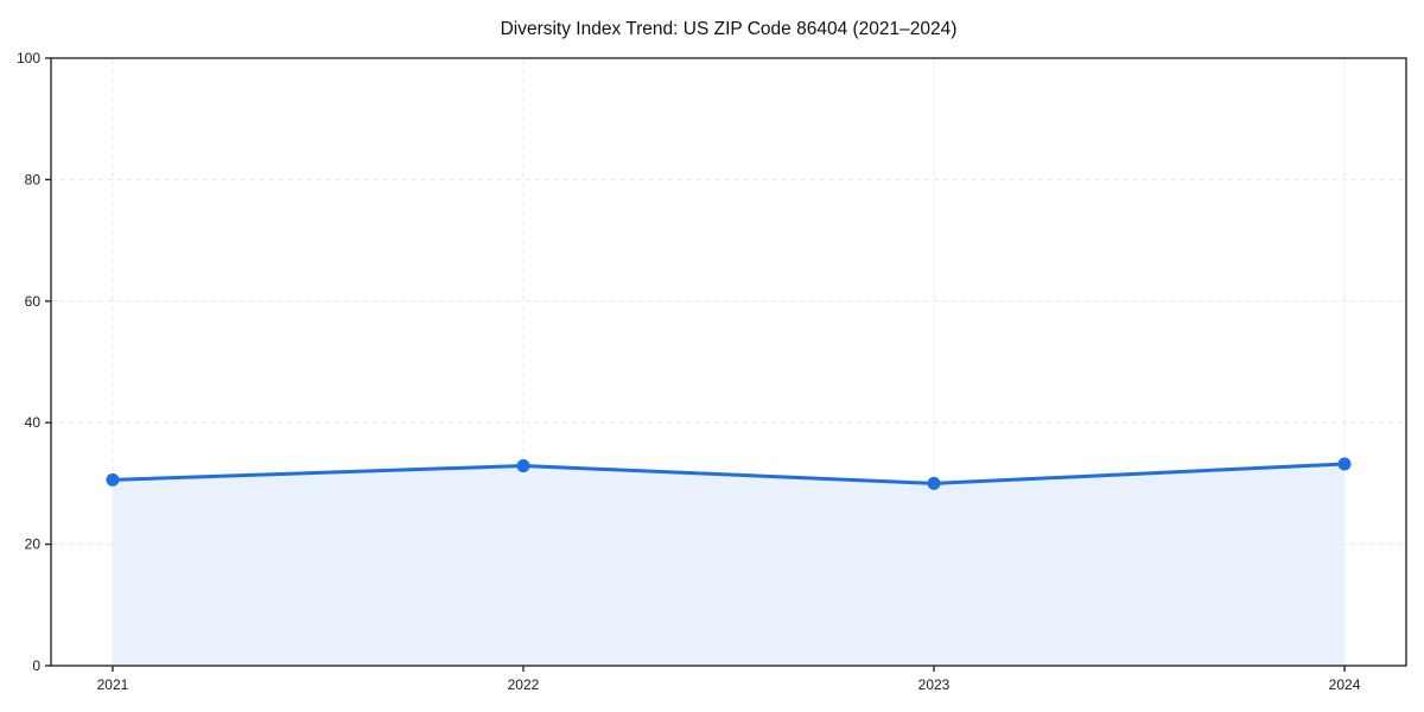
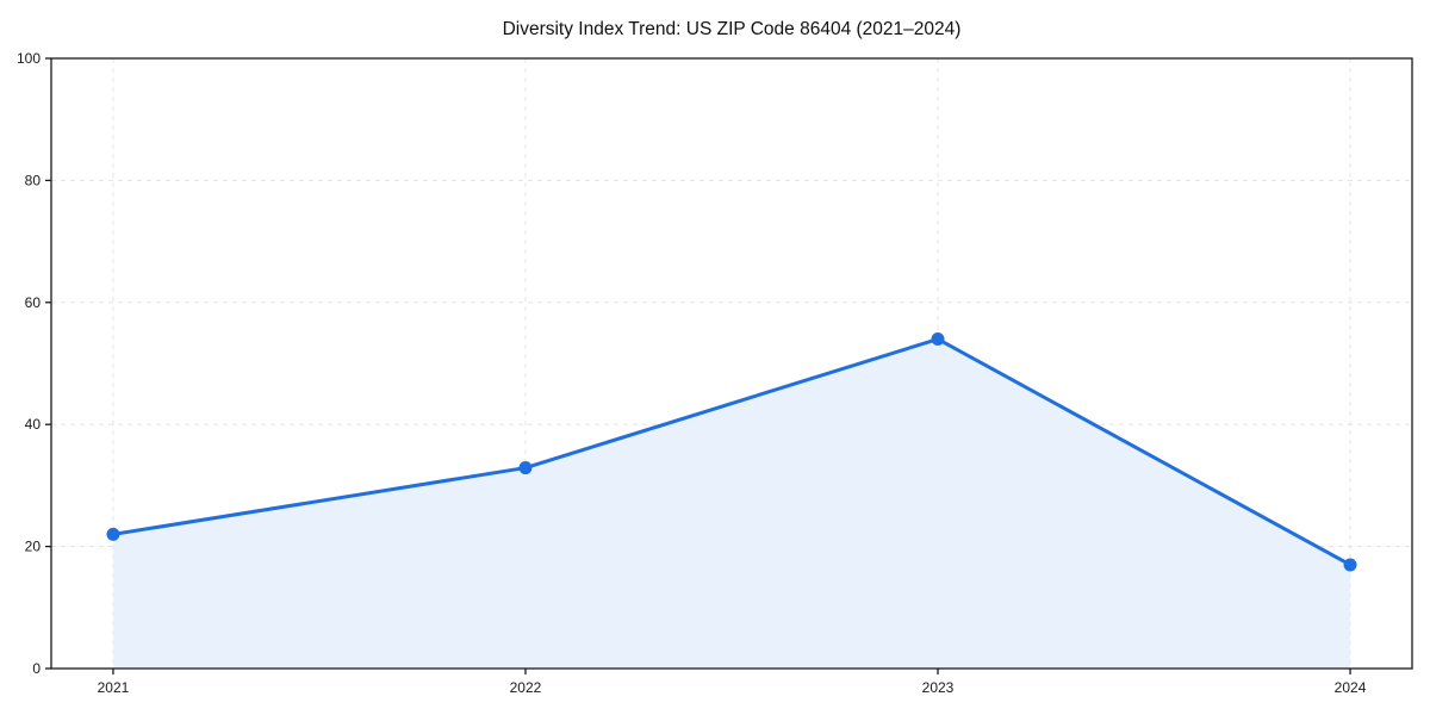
2021: 31 -> 22
2023: 30 -> 54
2024: 33 -> 17
